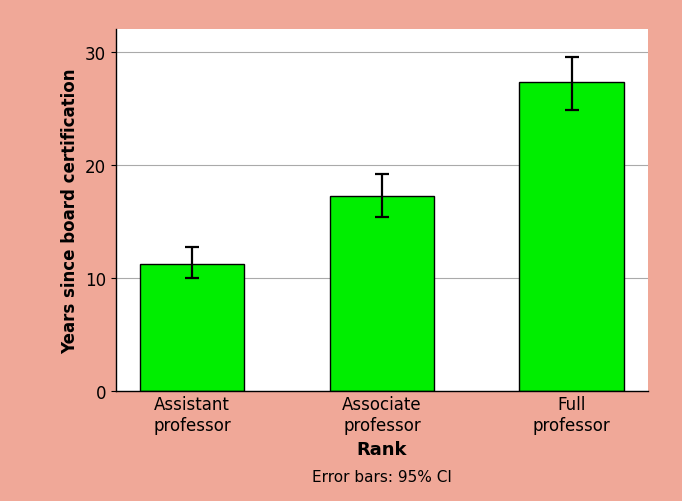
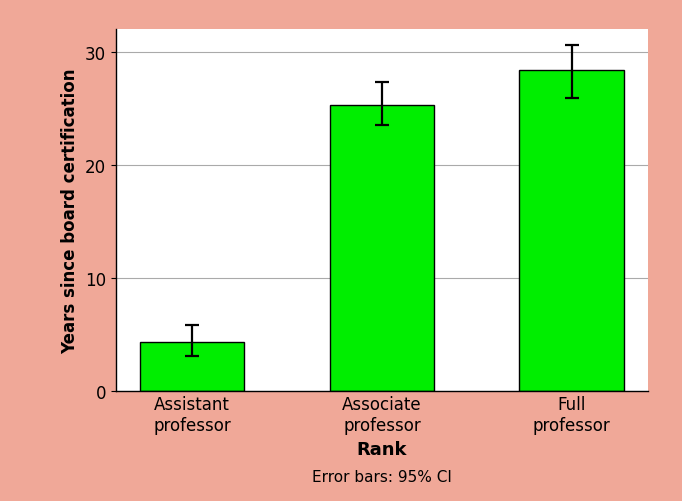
Assistant professor: 11.2 -> 4.3
Associate professor: 17.2 -> 25.3
Full professor: 27.3 -> 28.4
